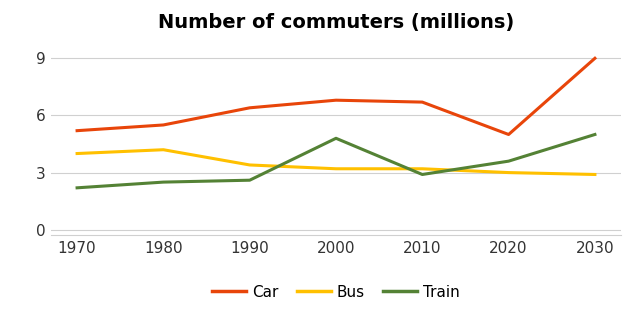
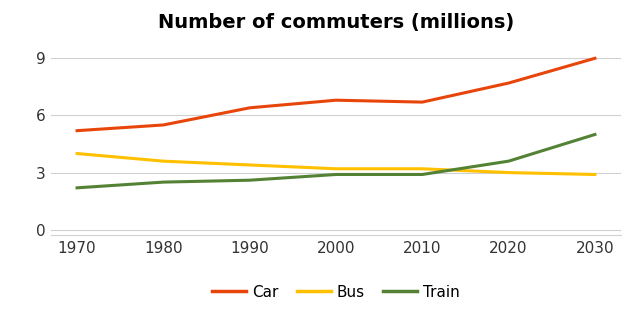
Bus/1980: 4.2 -> 3.6
Train/2000: 4.8 -> 2.9
Car/2020: 5.0 -> 7.7
